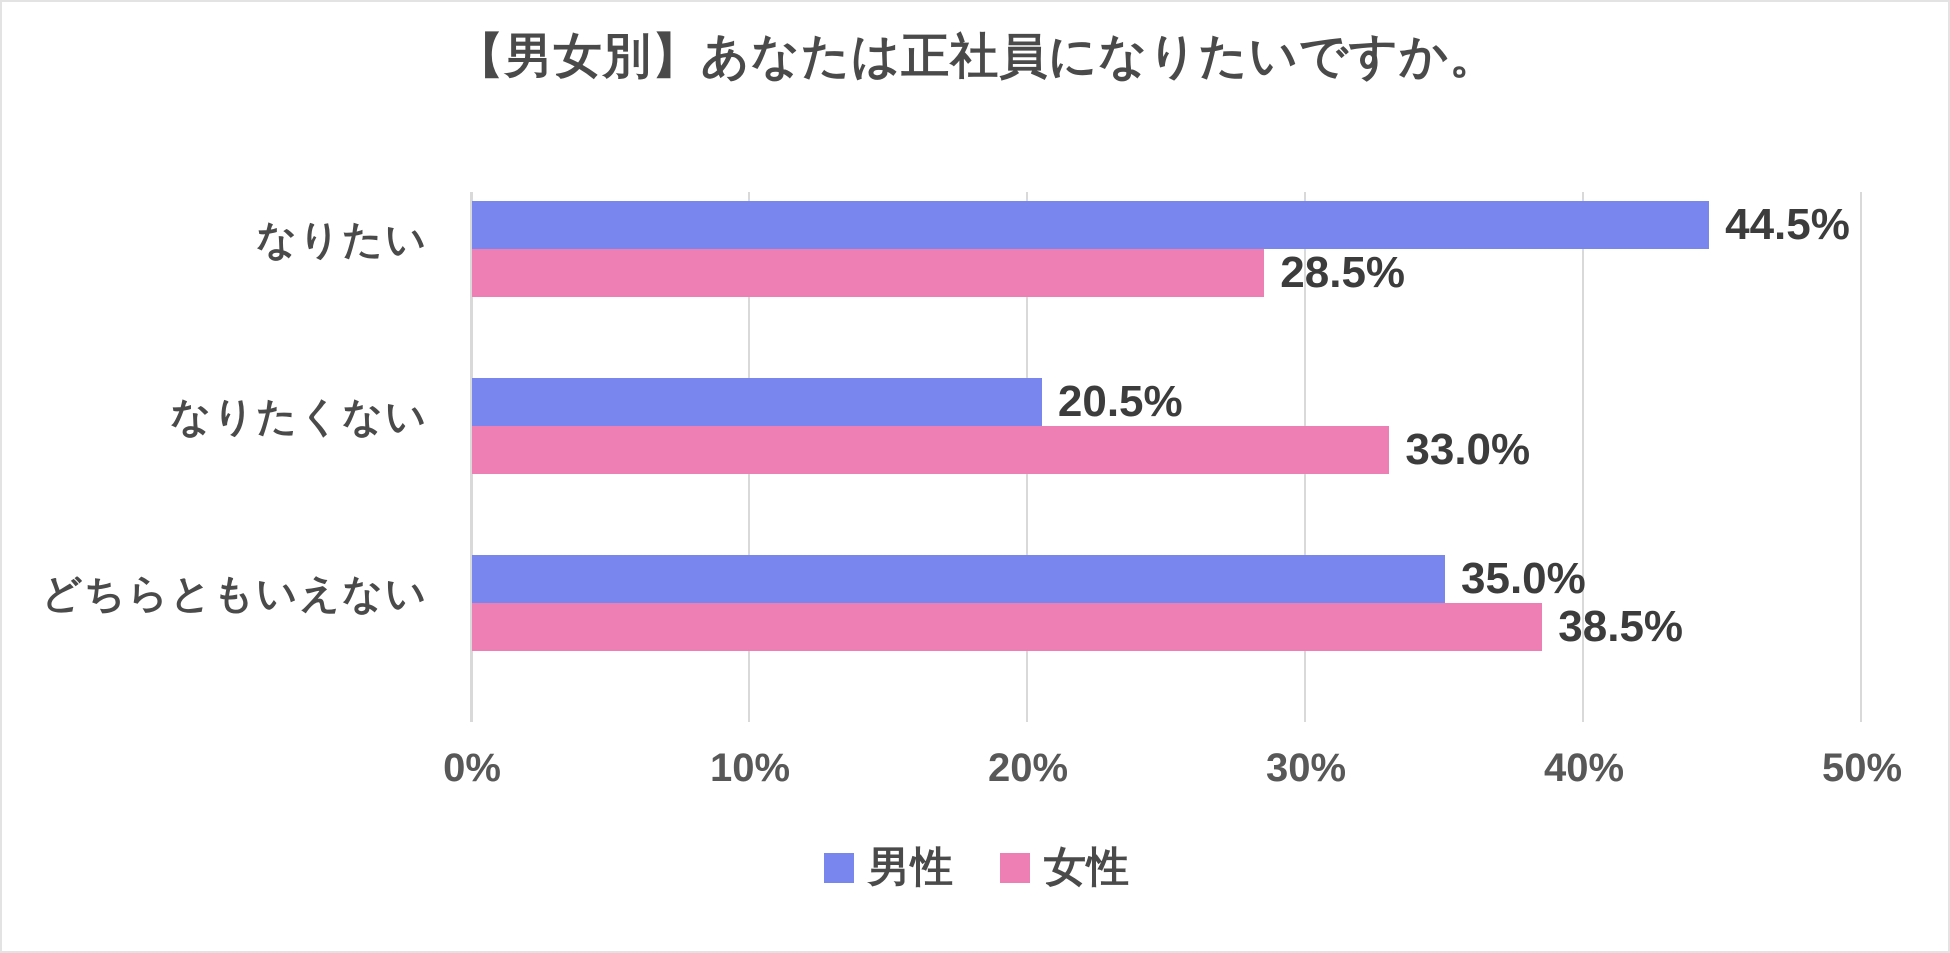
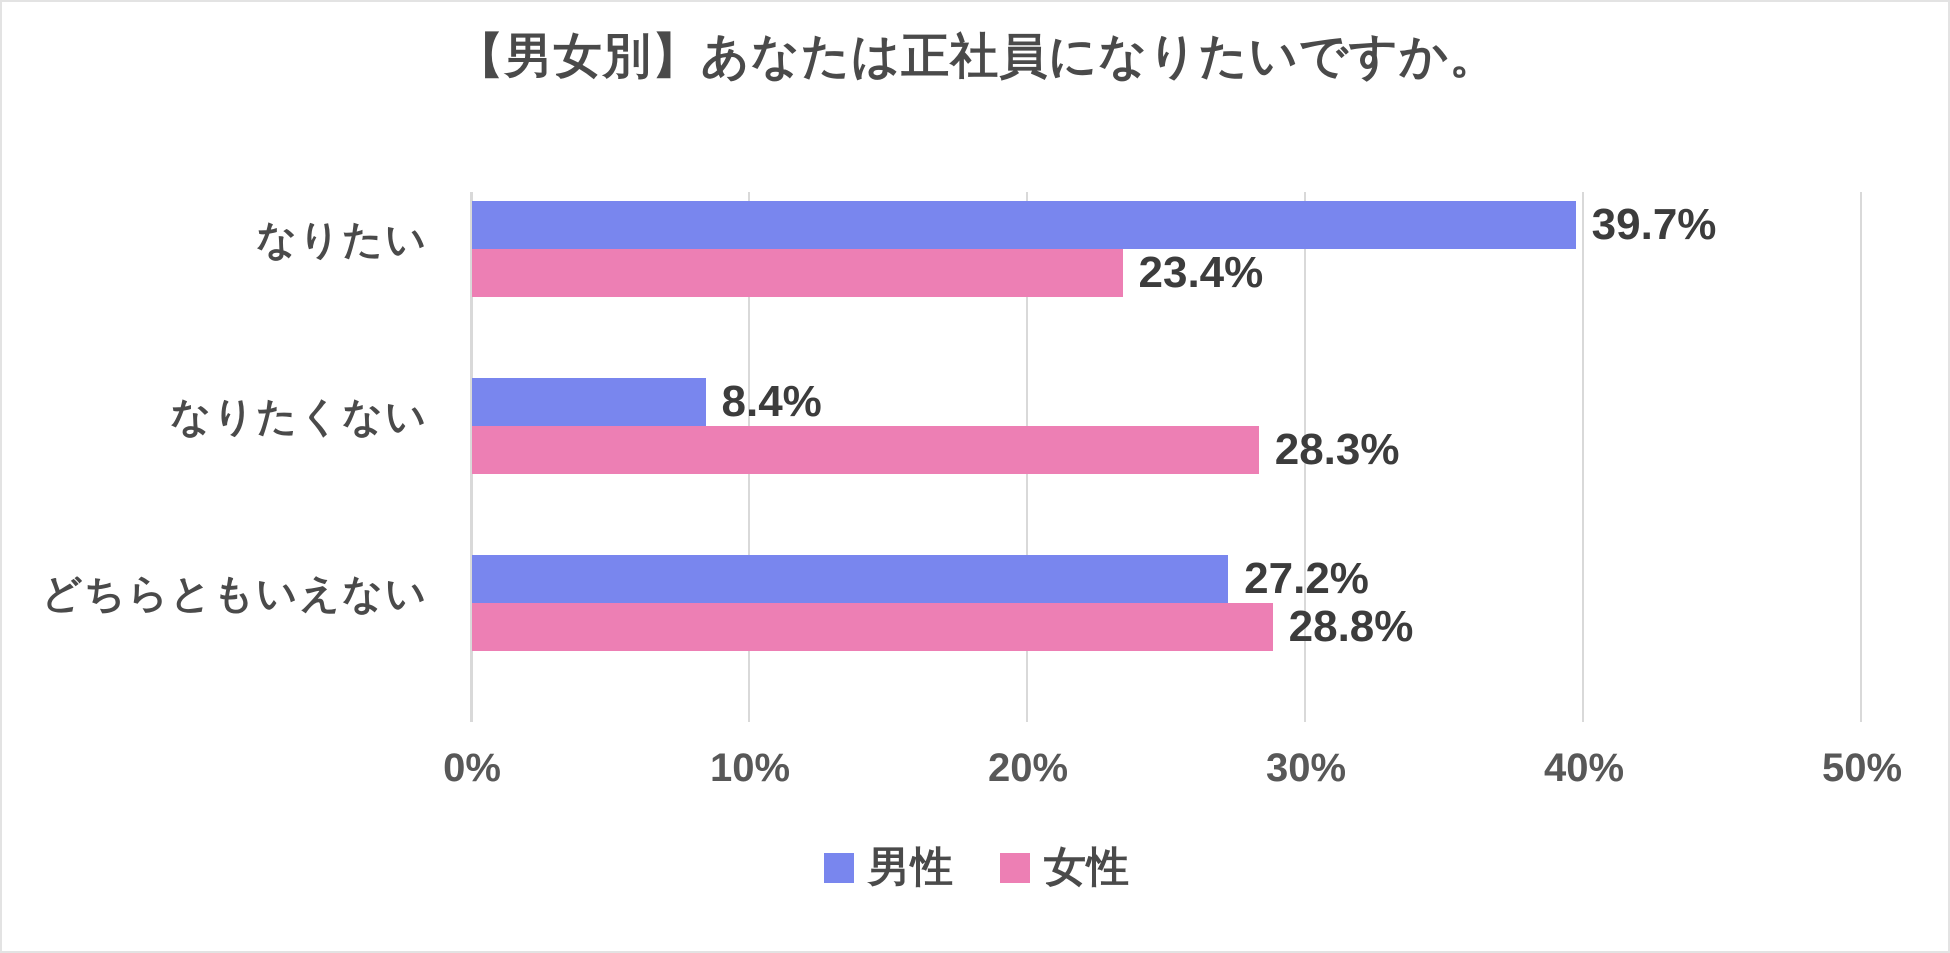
男性/なりたい: 44.5% -> 39.7%
女性/なりたい: 28.5% -> 23.4%
男性/なりたくない: 20.5% -> 8.4%
女性/なりたくない: 33.0% -> 28.3%
男性/どちらともいえない: 35.0% -> 27.2%
女性/どちらともいえない: 38.5% -> 28.8%
